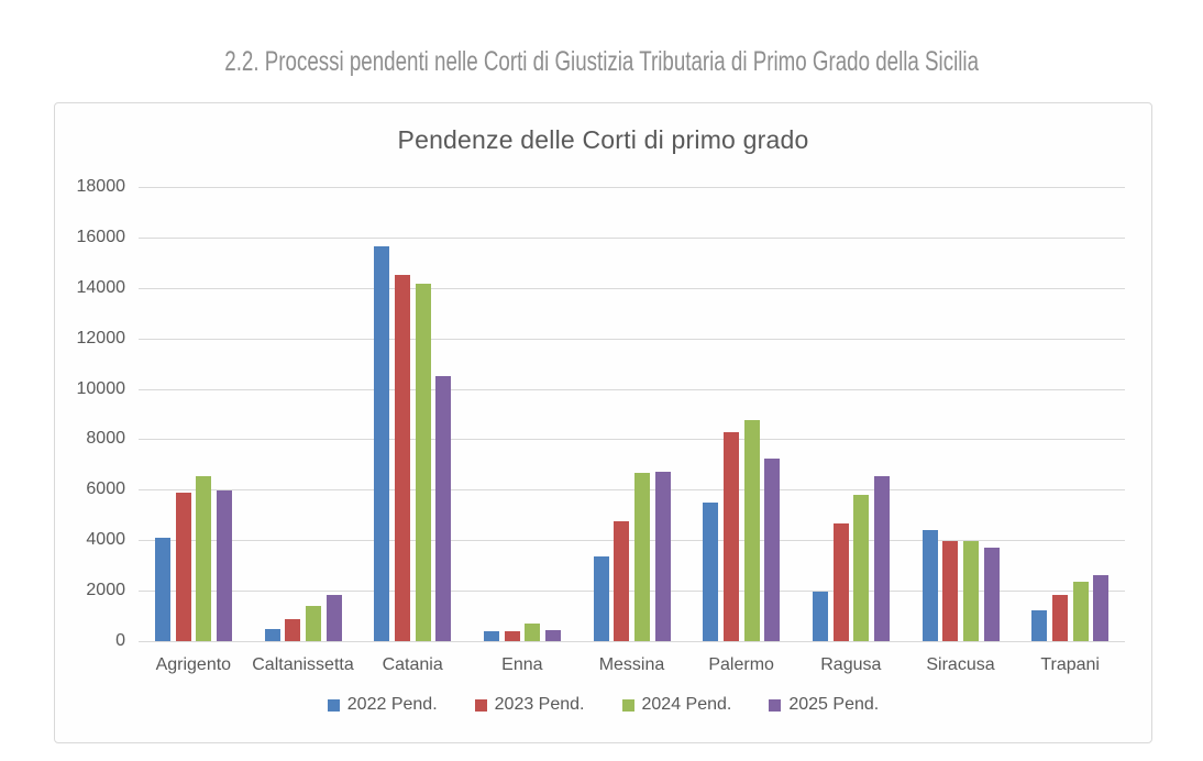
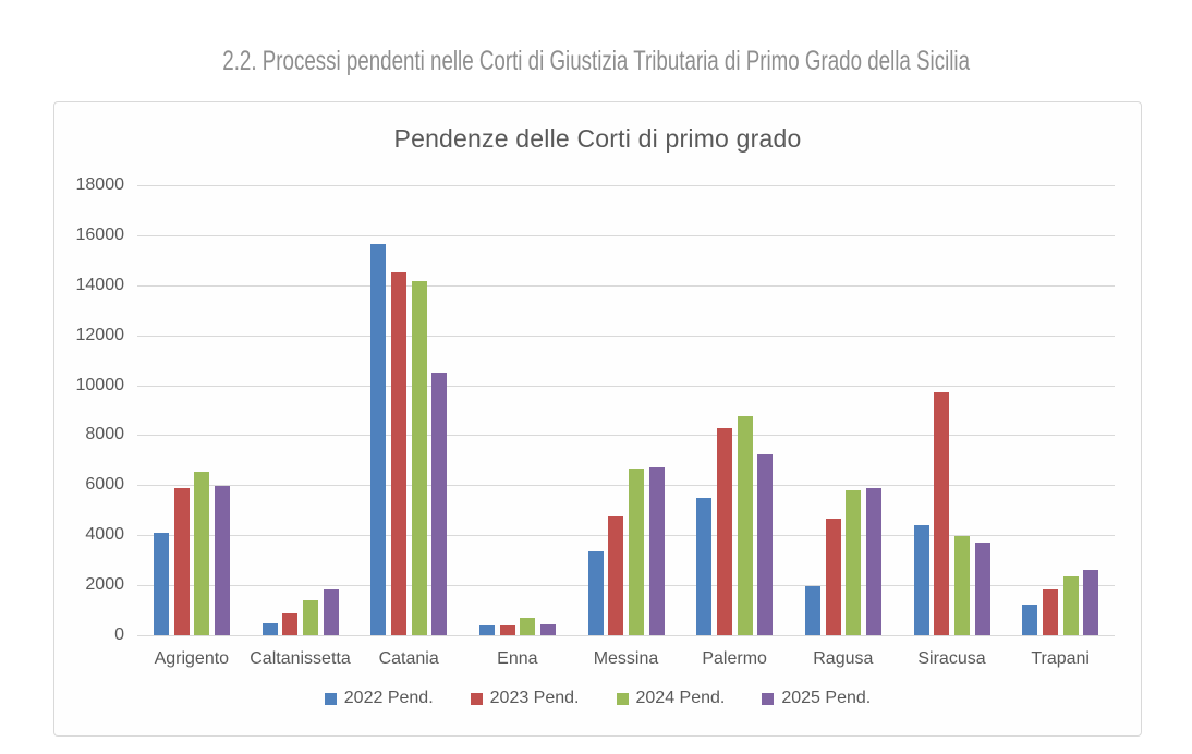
2025 Pend./Ragusa: 6600 -> 5900
2023 Pend./Siracusa: 4000 -> 9700
